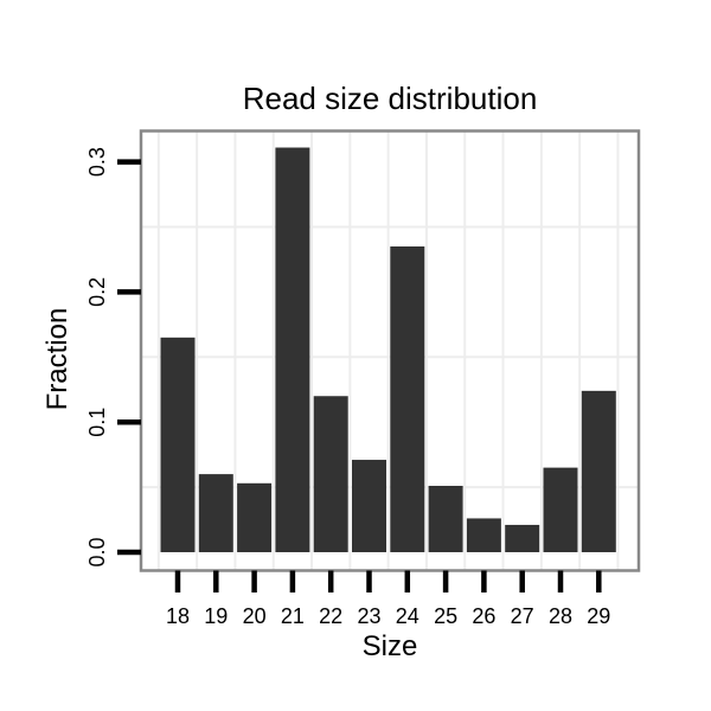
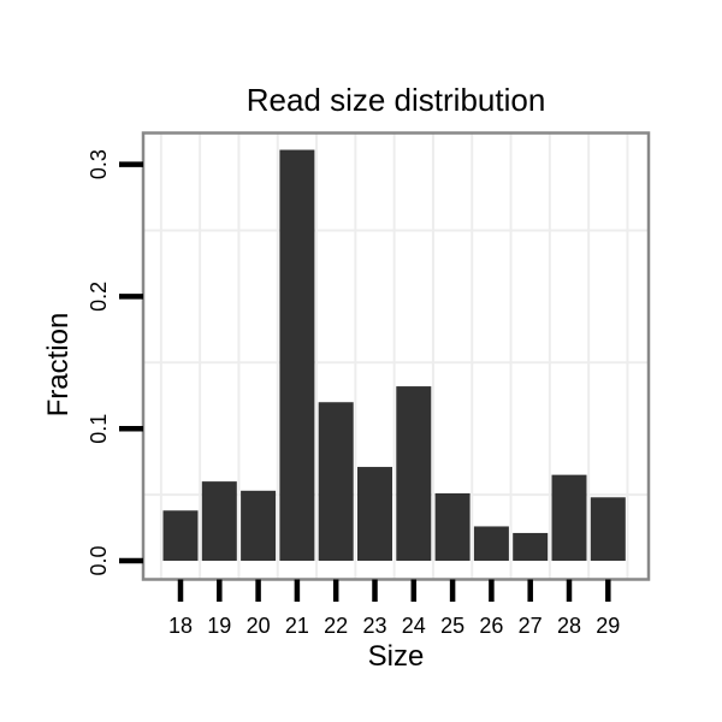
18: 0.165 -> 0.038
24: 0.235 -> 0.132
29: 0.124 -> 0.048
